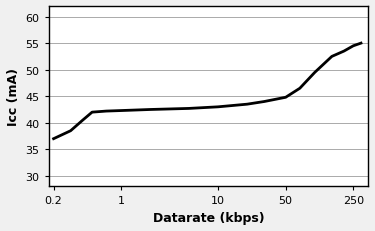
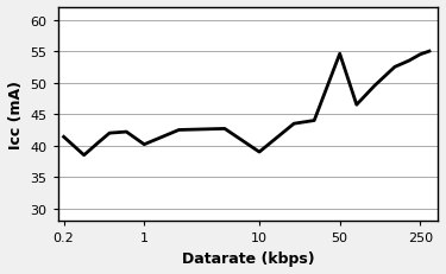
0.2: 37.0 -> 41.4
1: 42.3 -> 40.2
10: 43.0 -> 39.0
50: 44.8 -> 54.6
